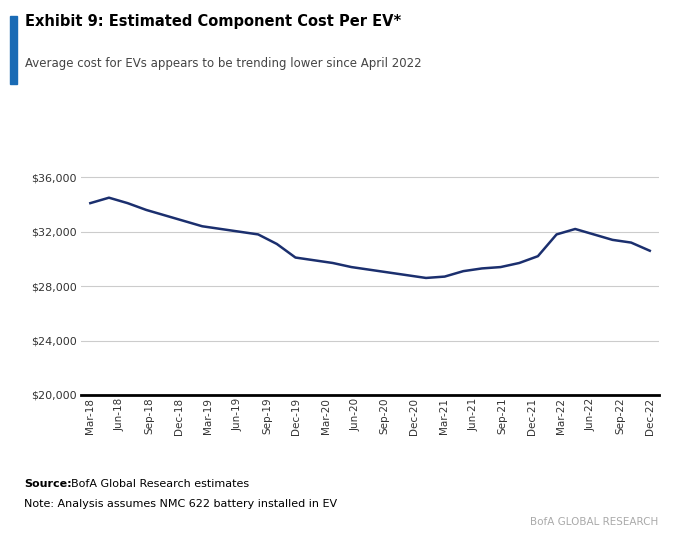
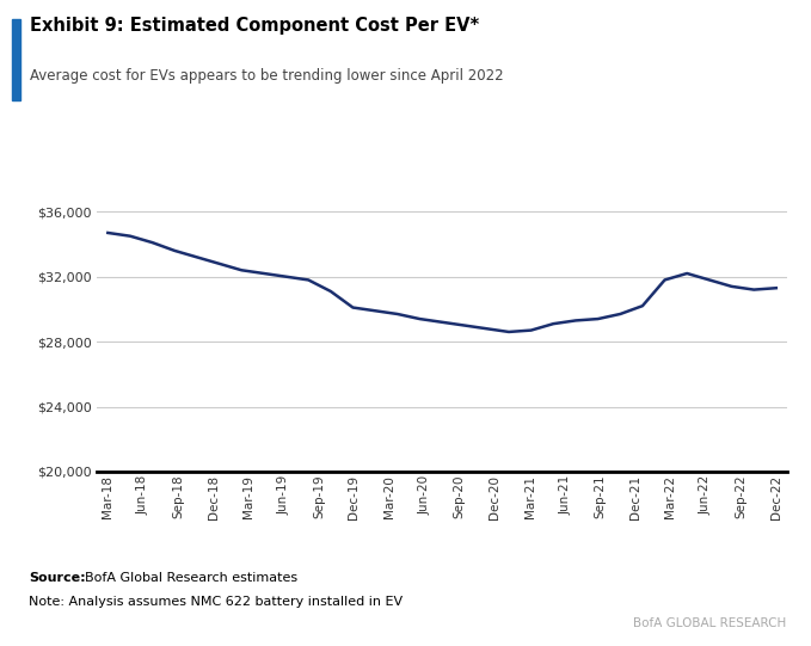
Mar-18: $34,100 -> $34,700
Dec-22: $30,600 -> $31,300
